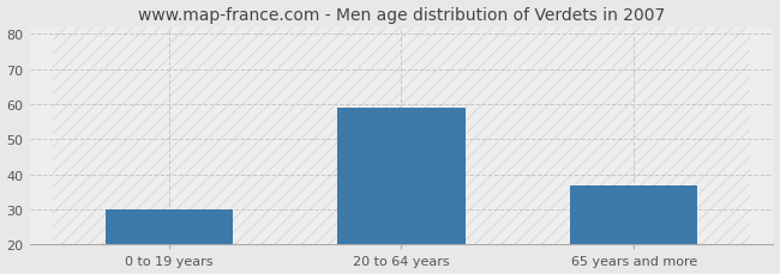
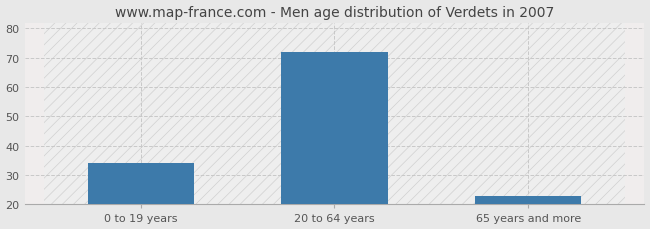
0 to 19 years: 30 -> 34
20 to 64 years: 59 -> 72
65 years and more: 37 -> 23
